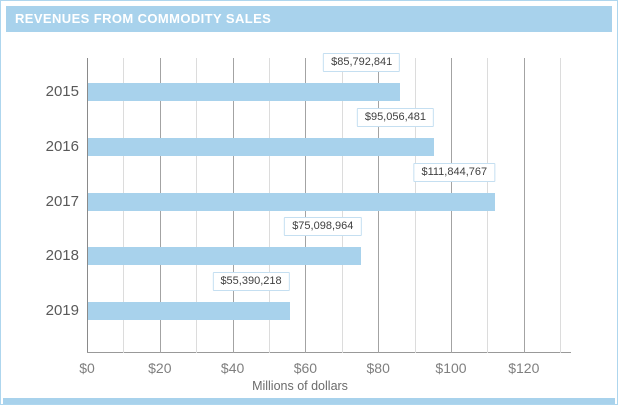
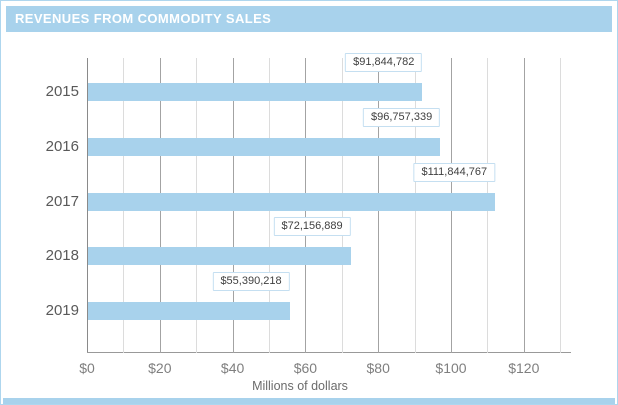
2015: $85,792,841 -> $91,844,782
2016: $95,056,481 -> $96,757,339
2018: $75,098,964 -> $72,156,889
